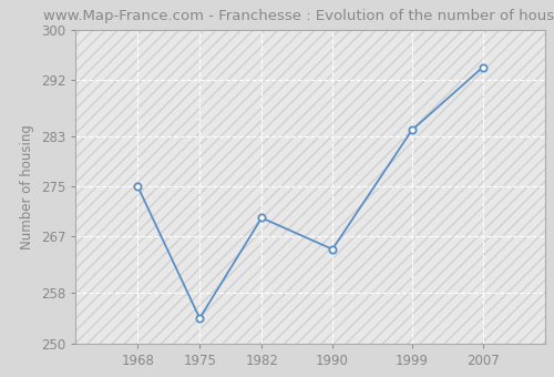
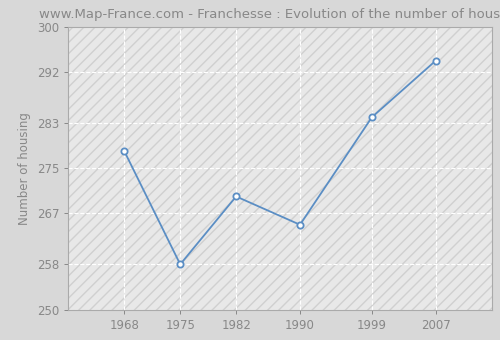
1968: 275 -> 278
1975: 254 -> 258
